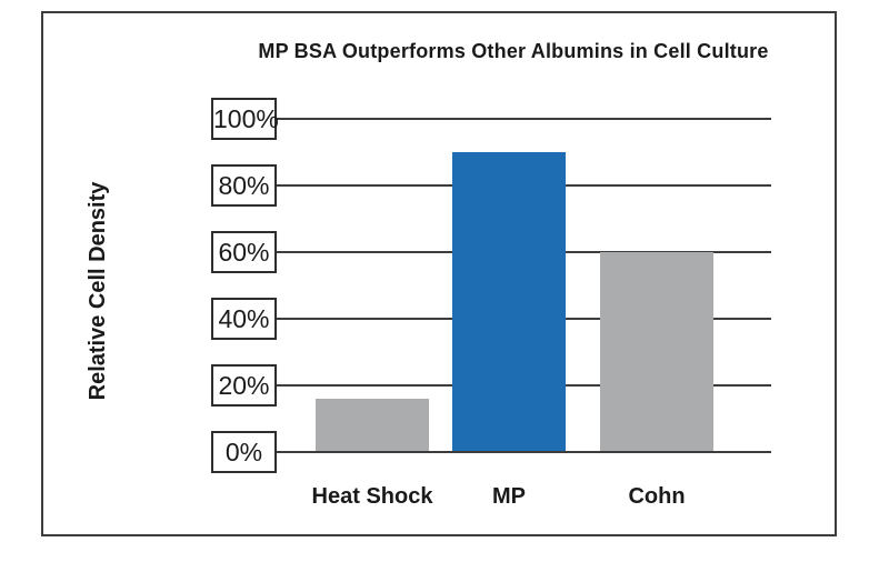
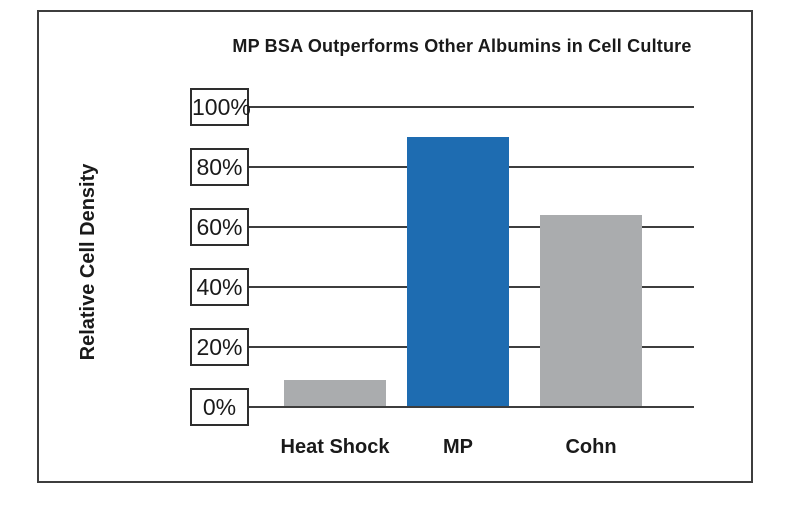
Heat Shock: 16% -> 9%
Cohn: 60% -> 64%
